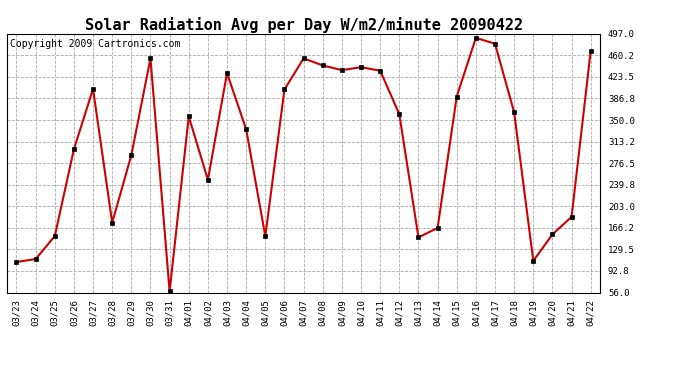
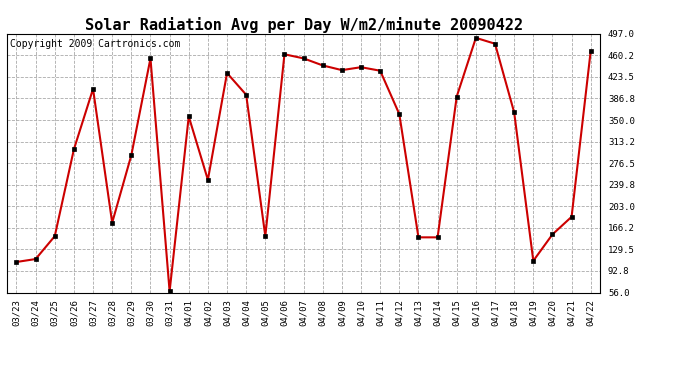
04/04: 334 -> 393
04/06: 402 -> 462
04/14: 166 -> 150
